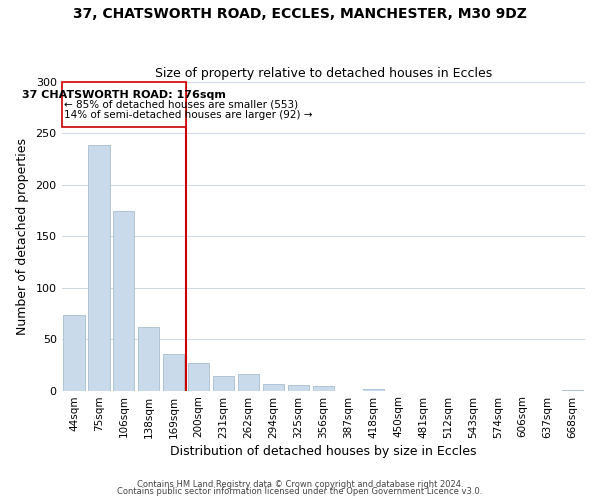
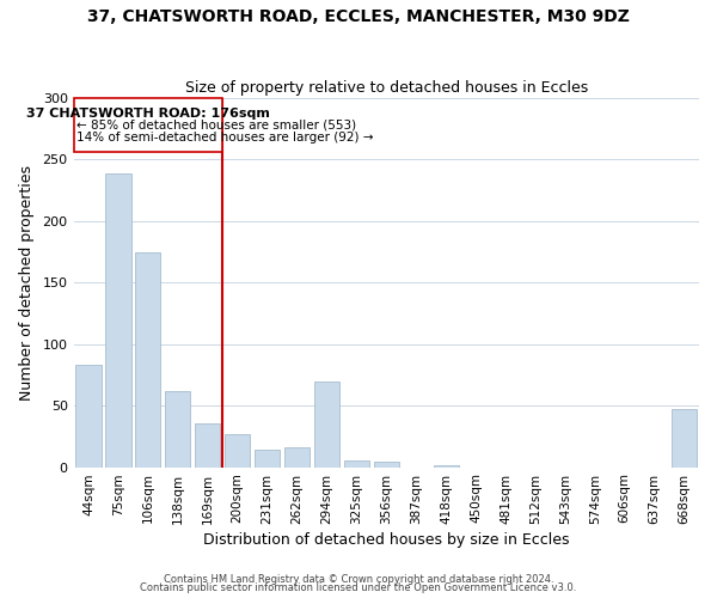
44sqm: 73 -> 83
294sqm: 6 -> 70
668sqm: 1 -> 47
